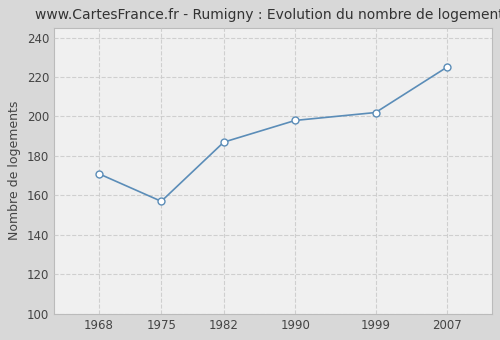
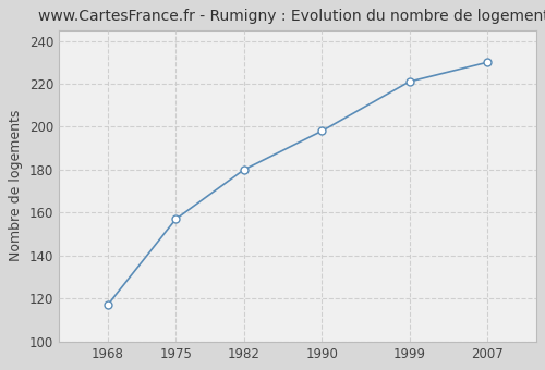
1968: 171 -> 117
1982: 187 -> 180
1999: 202 -> 221
2007: 225 -> 230
